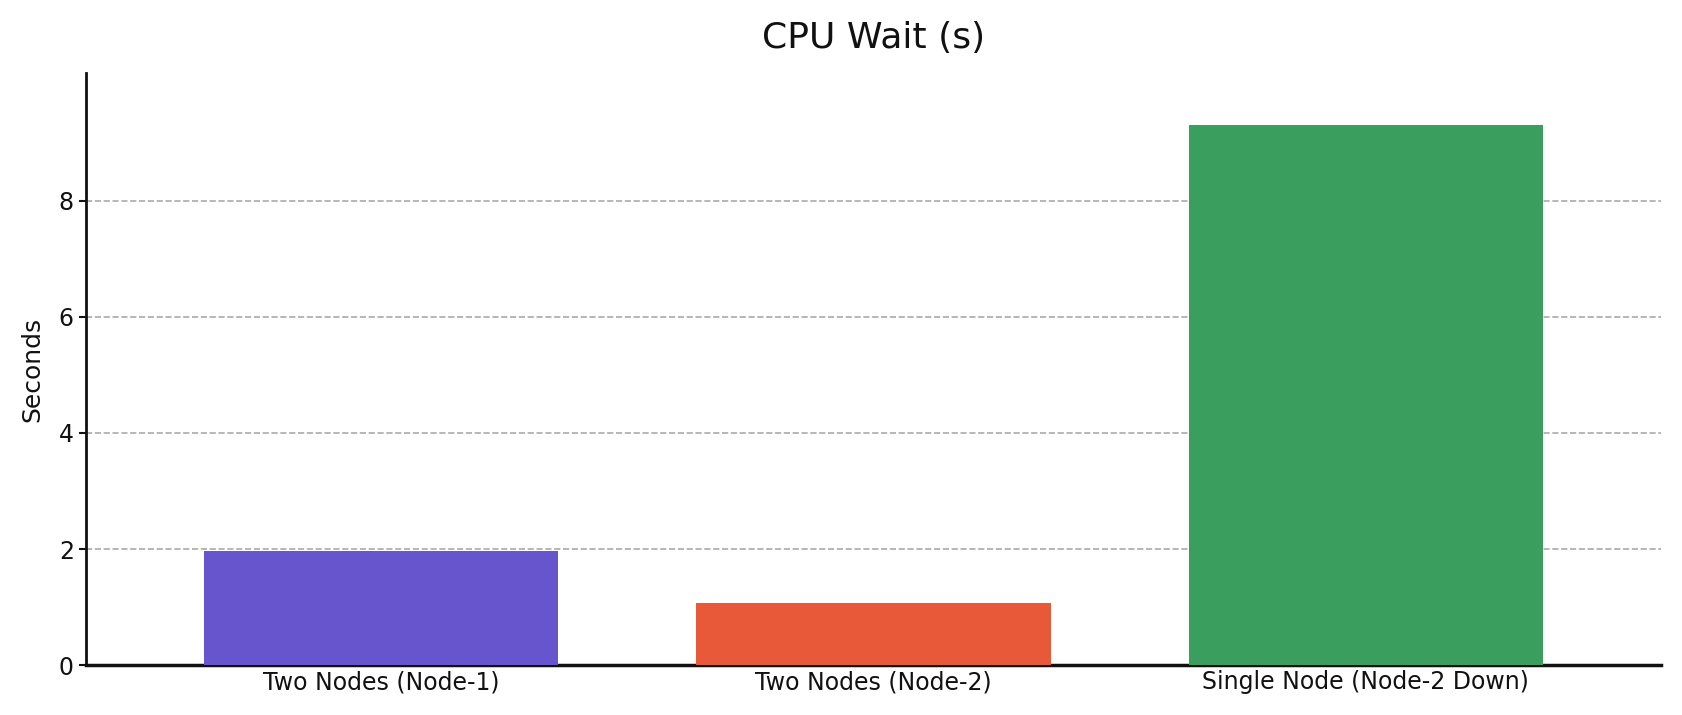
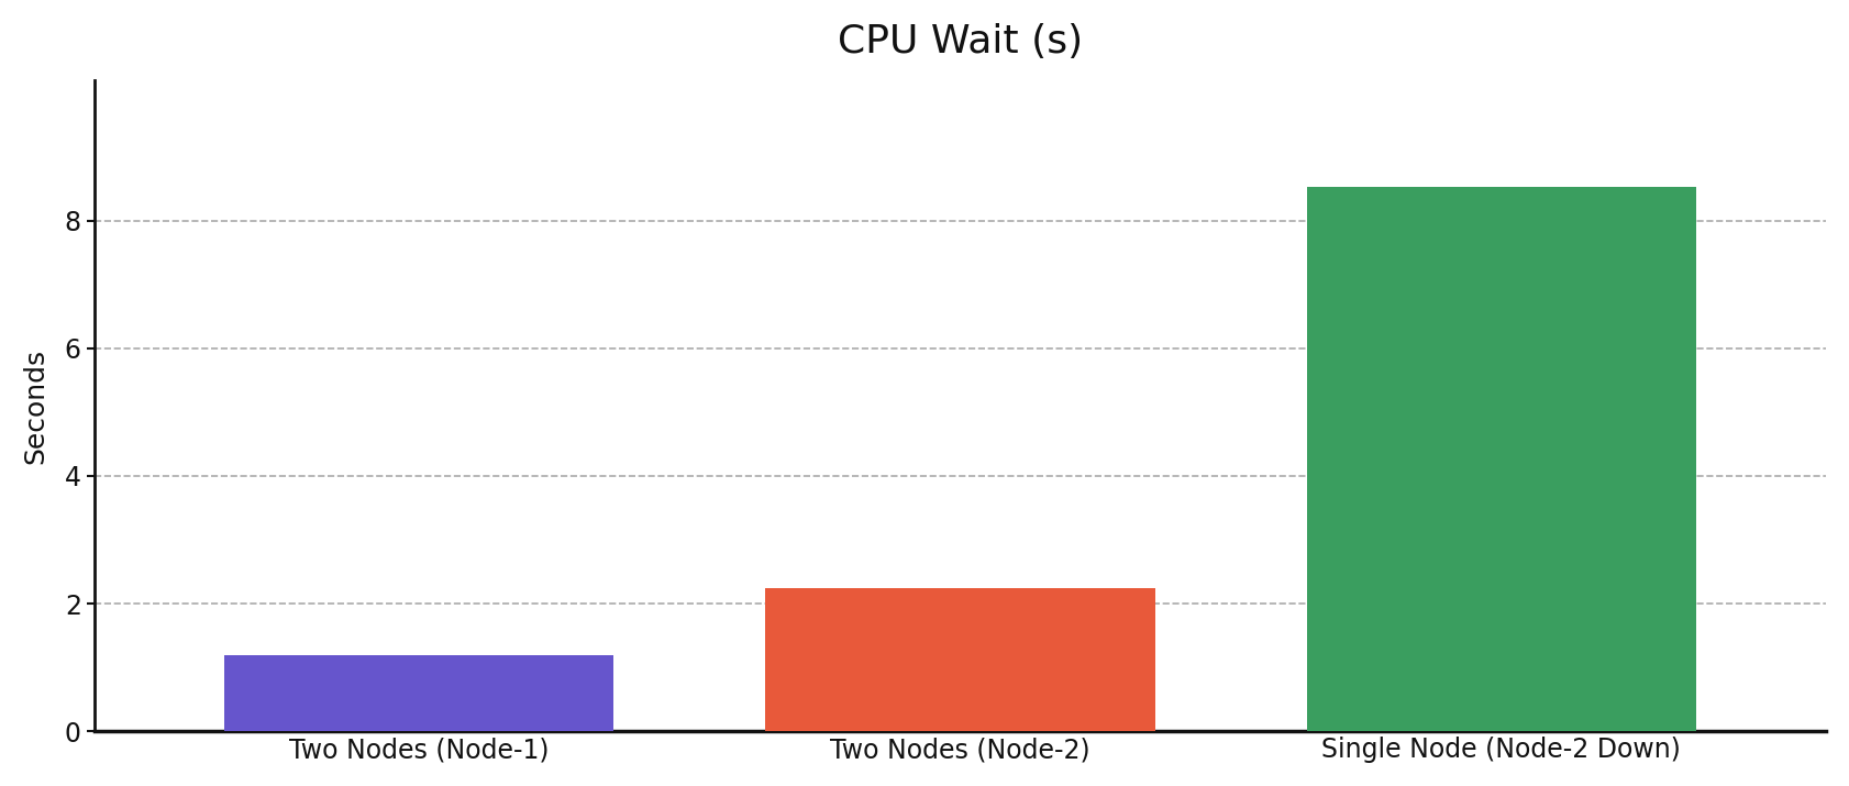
Two Nodes (Node-1): 1.97 -> 1.20
Two Nodes (Node-2): 1.08 -> 2.24
Single Node (Node-2 Down): 9.30 -> 8.52
